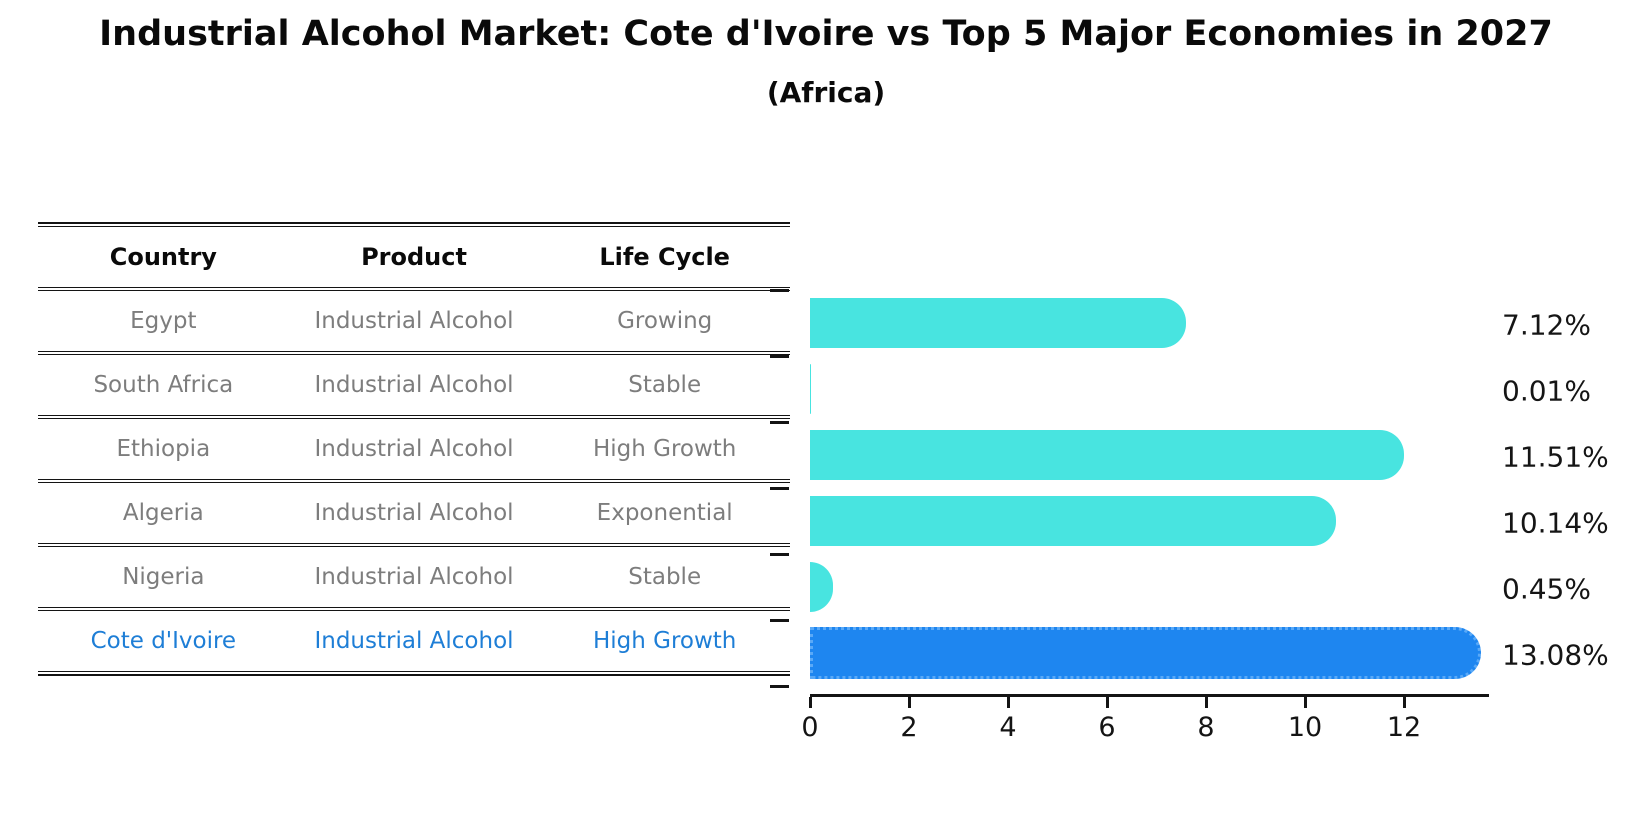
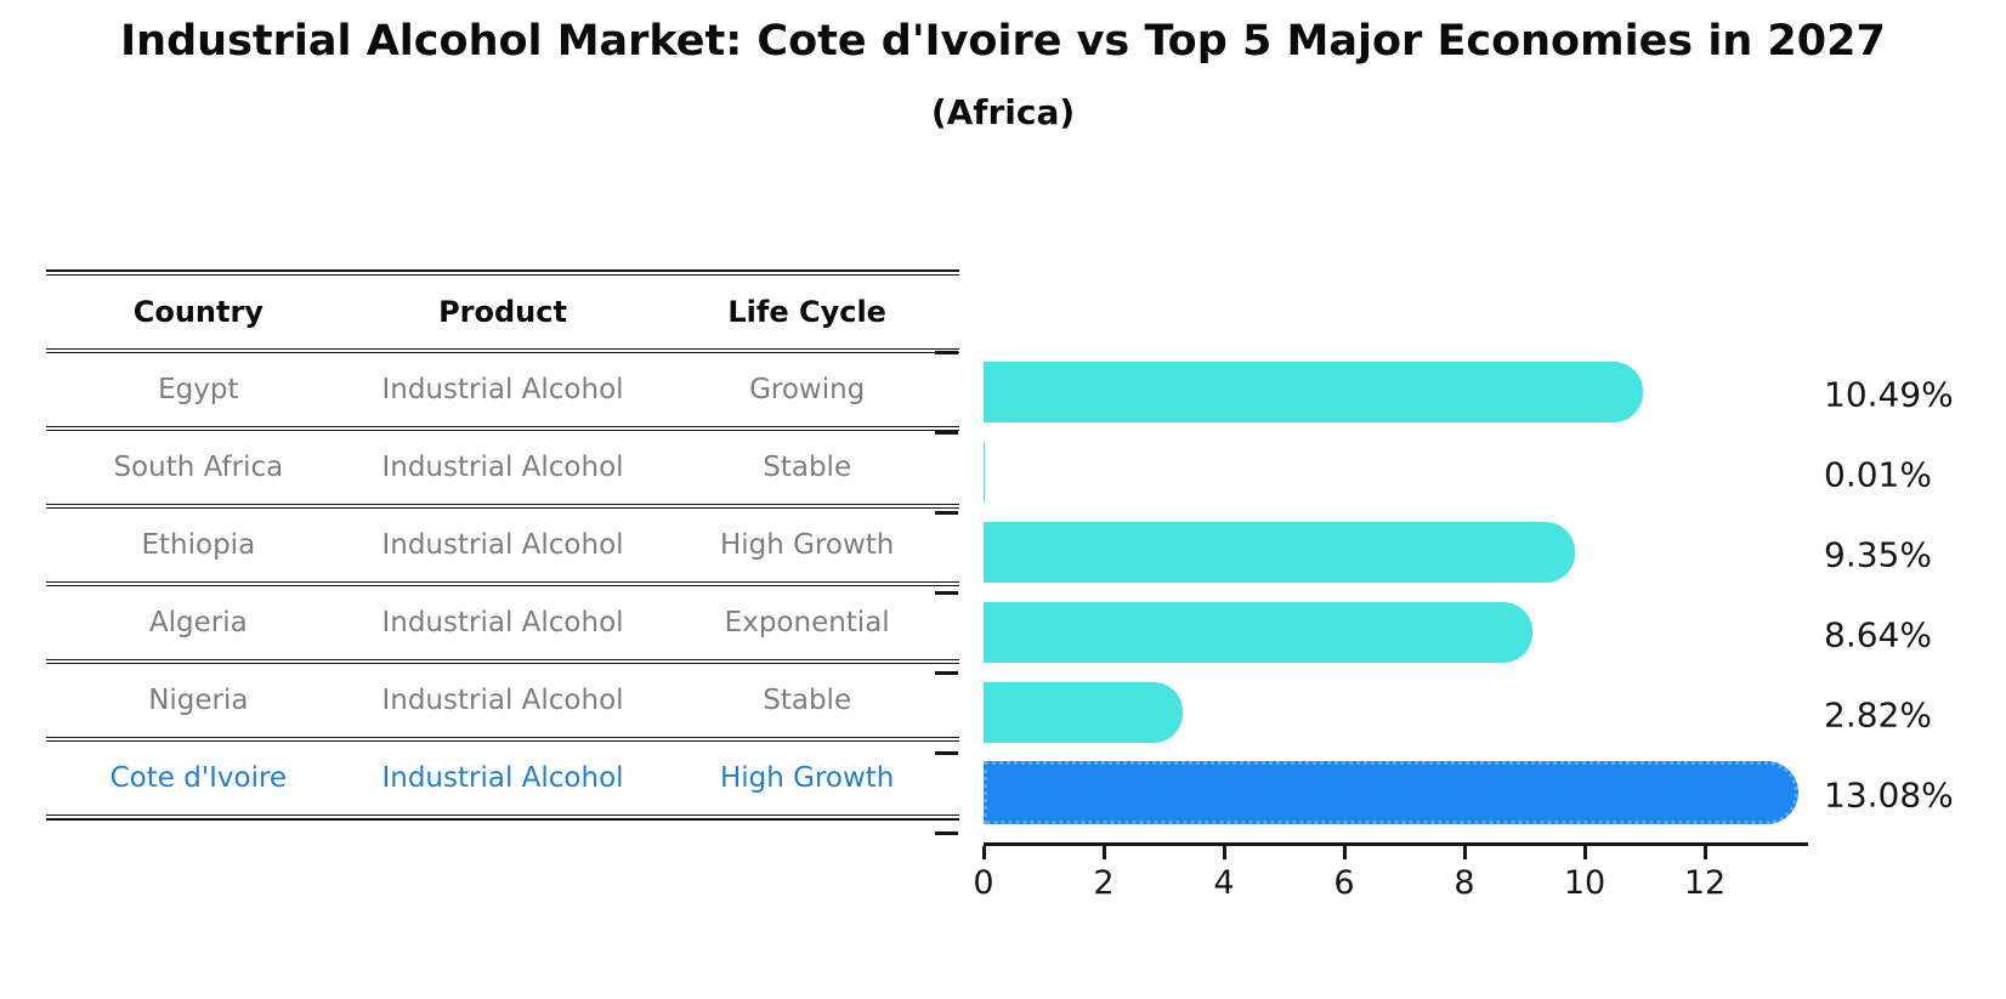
Egypt: 7.12% -> 10.49%
Ethiopia: 11.51% -> 9.35%
Algeria: 10.14% -> 8.64%
Nigeria: 0.45% -> 2.82%
